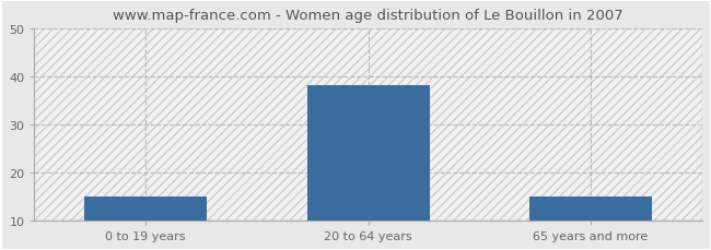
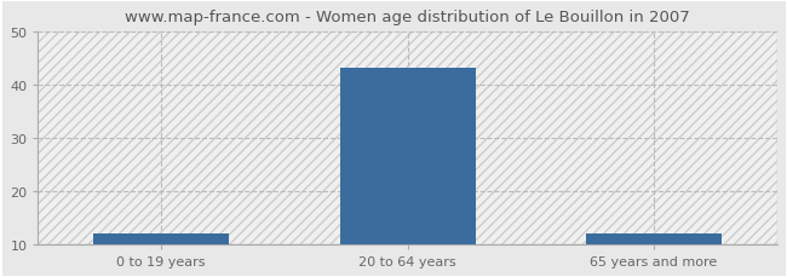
0 to 19 years: 15 -> 12
20 to 64 years: 38 -> 43
65 years and more: 15 -> 12
